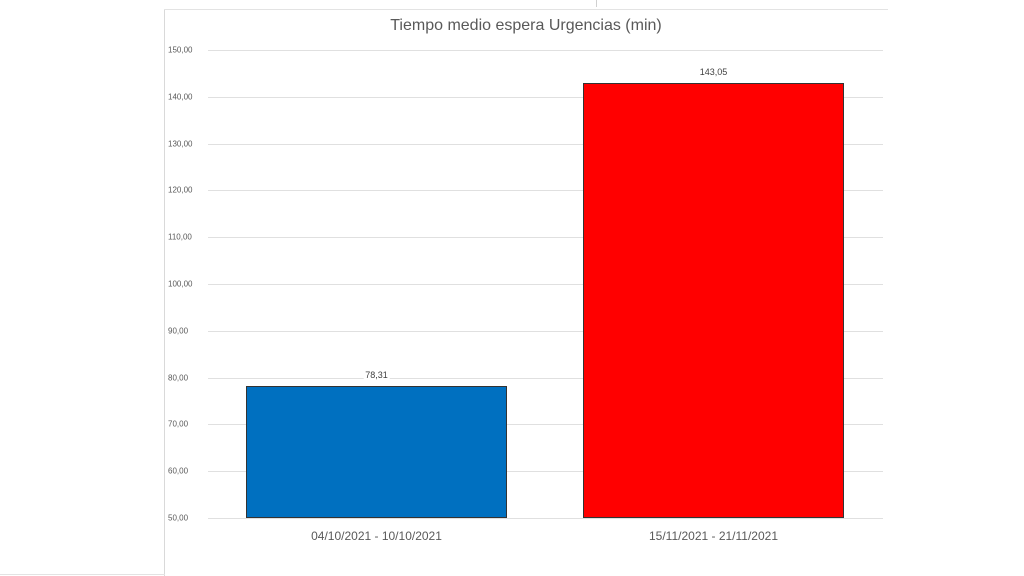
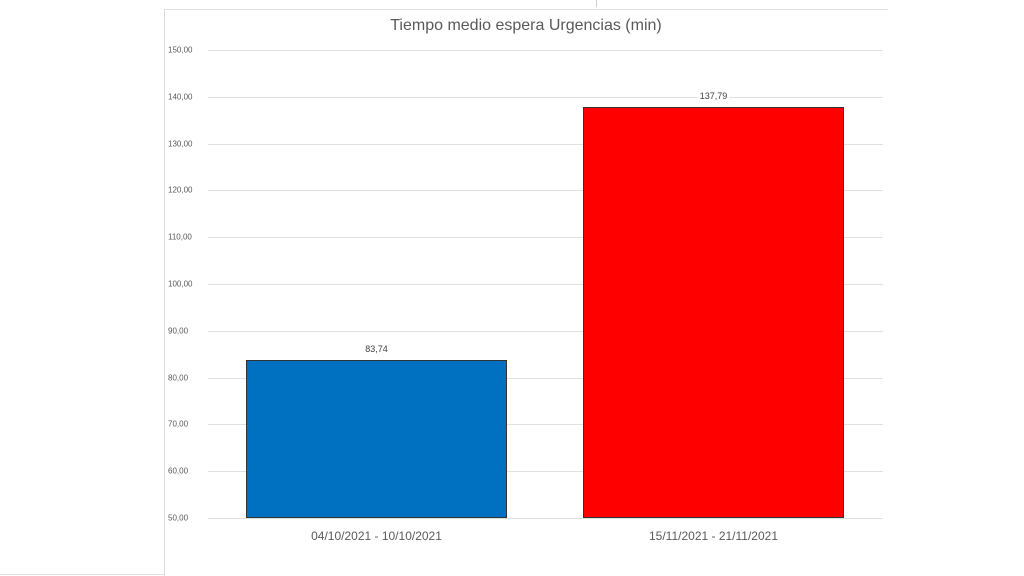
04/10/2021 - 10/10/2021: 78,31 -> 83,74
15/11/2021 - 21/11/2021: 143,05 -> 137,79
